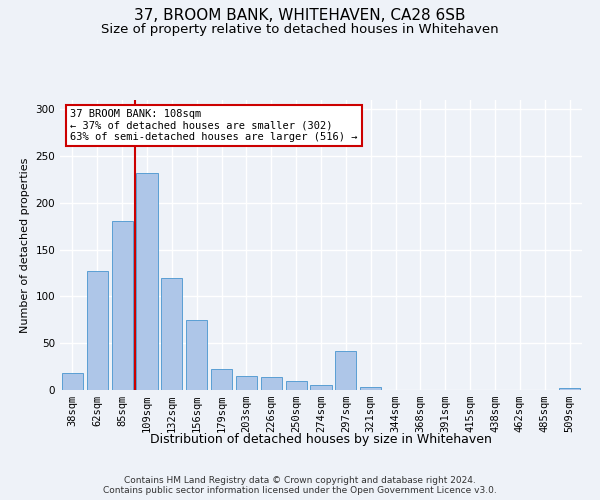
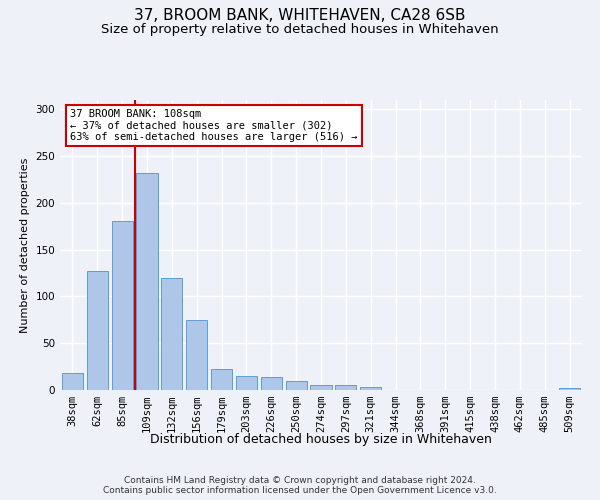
297sqm: 42 -> 5
